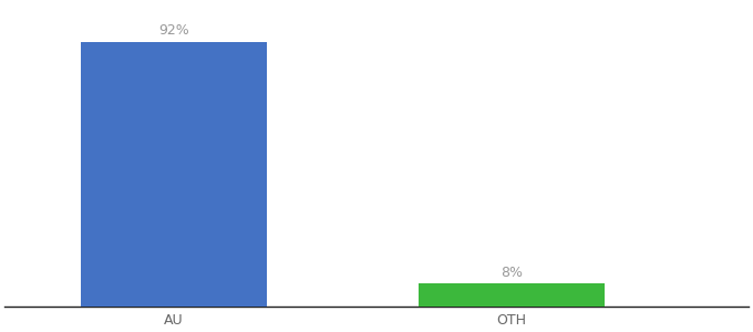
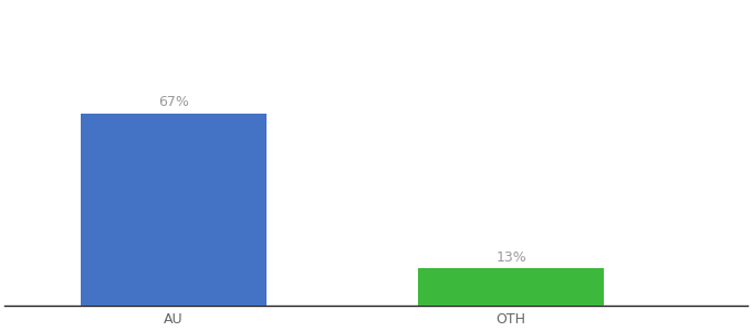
AU: 92% -> 67%
OTH: 8% -> 13%
